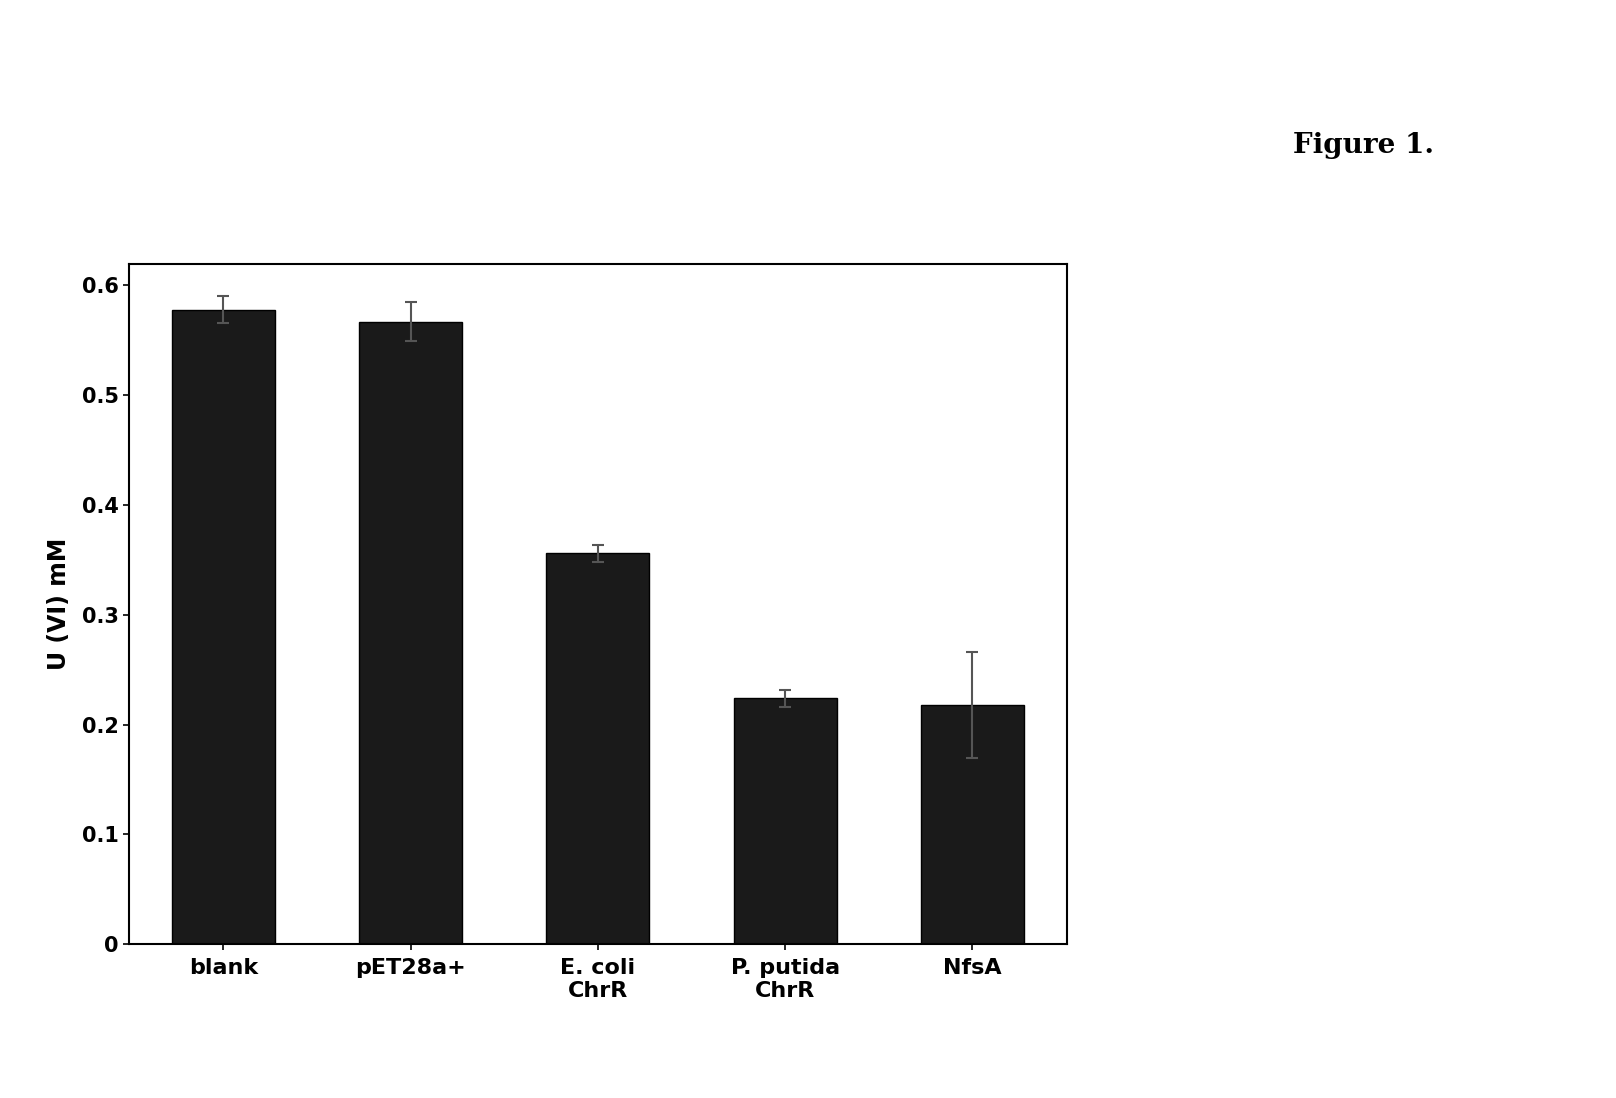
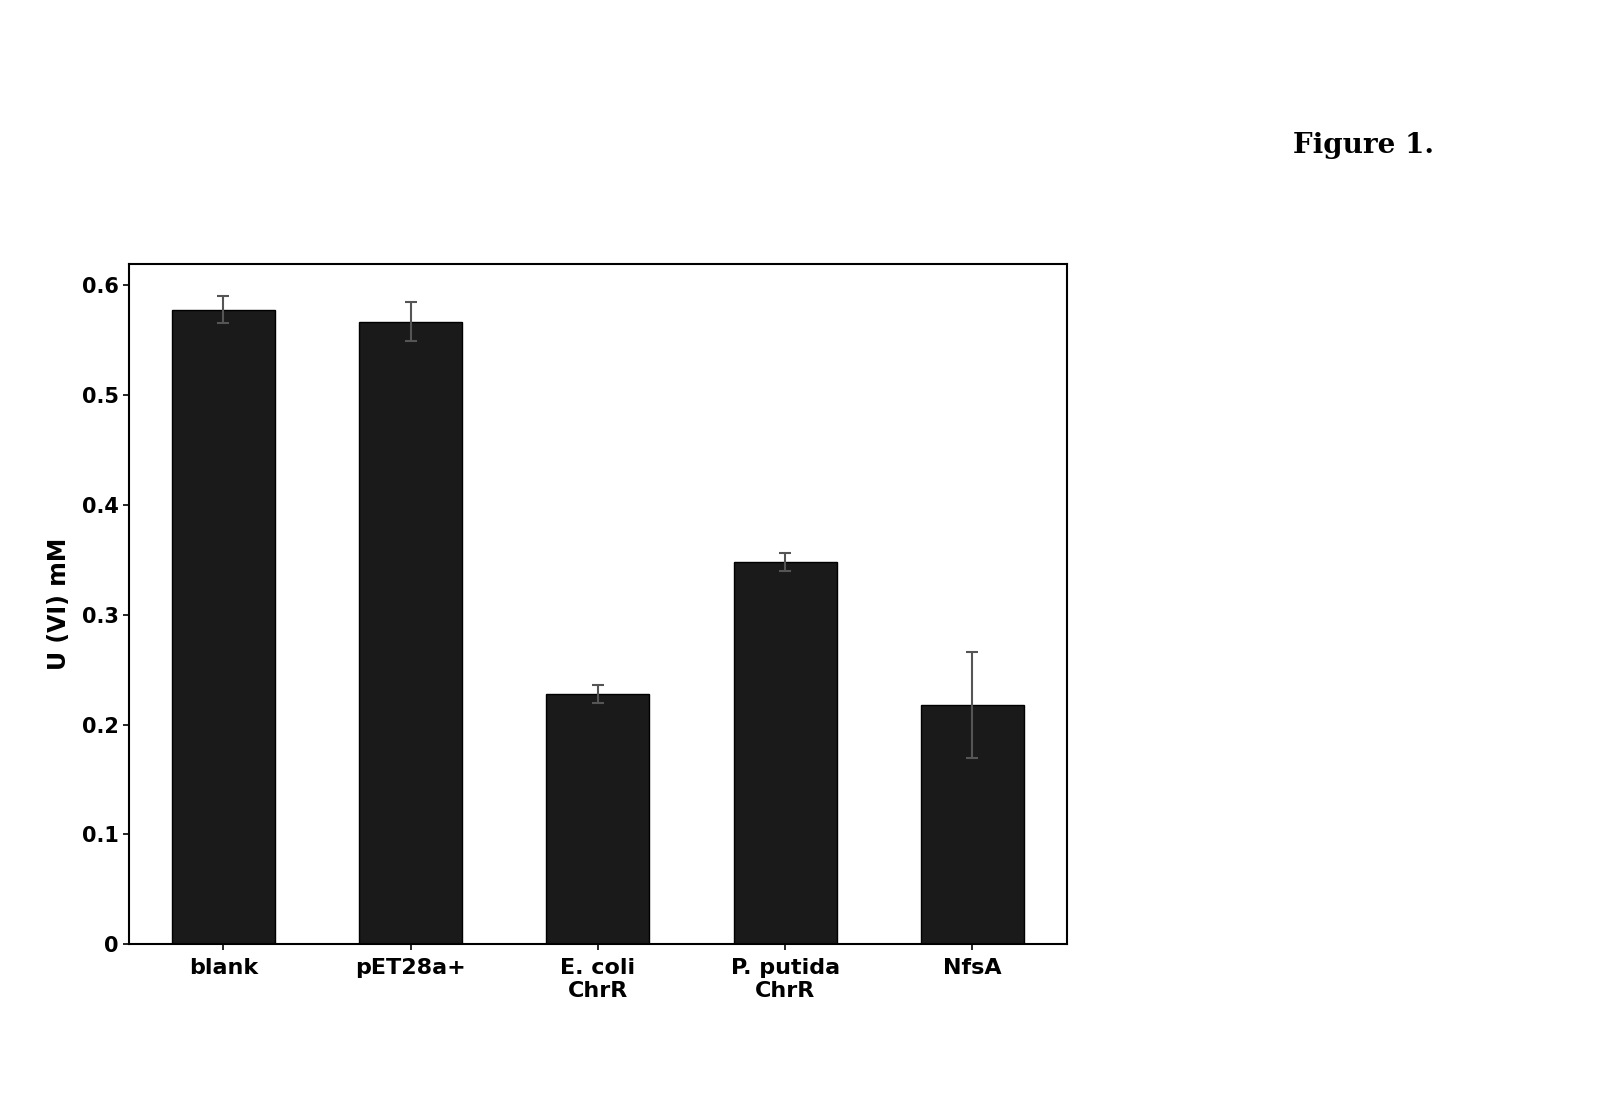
E. coli ChrR: 0.356 -> 0.228
P. putida ChrR: 0.224 -> 0.348
